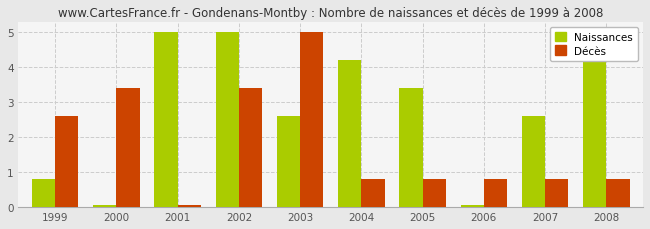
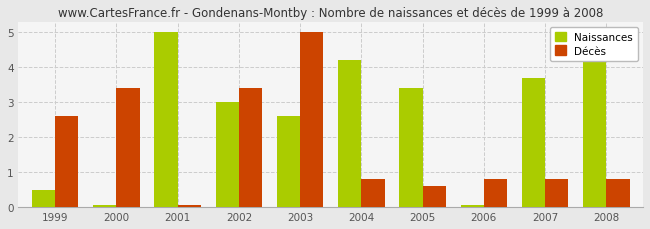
Naissances/1999: 0.80 -> 0.50
Naissances/2002: 5.00 -> 3.00
Décès/2005: 0.80 -> 0.60
Naissances/2007: 2.60 -> 3.70
